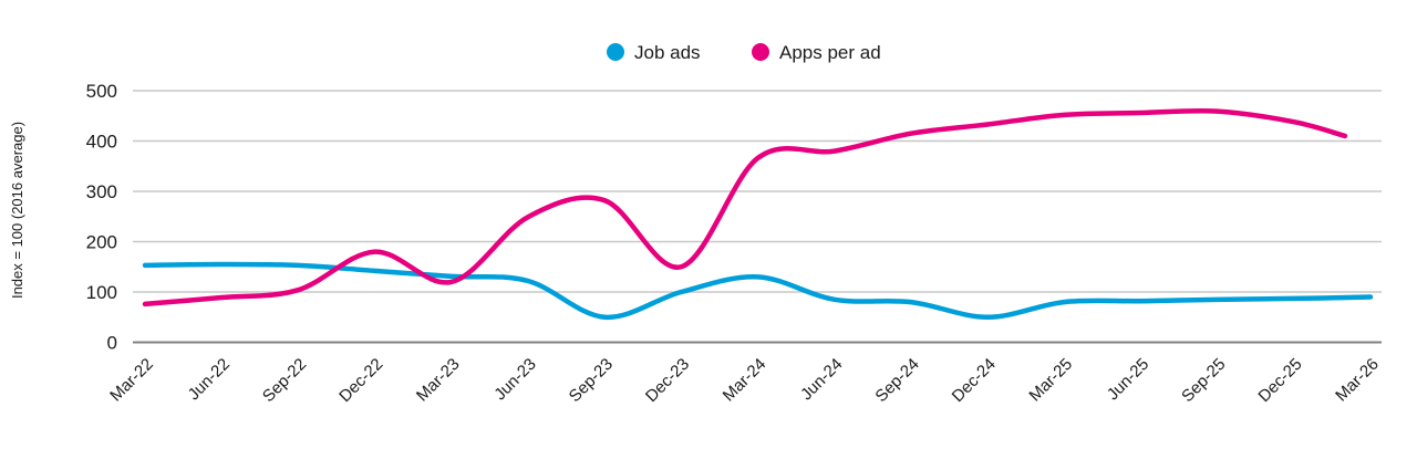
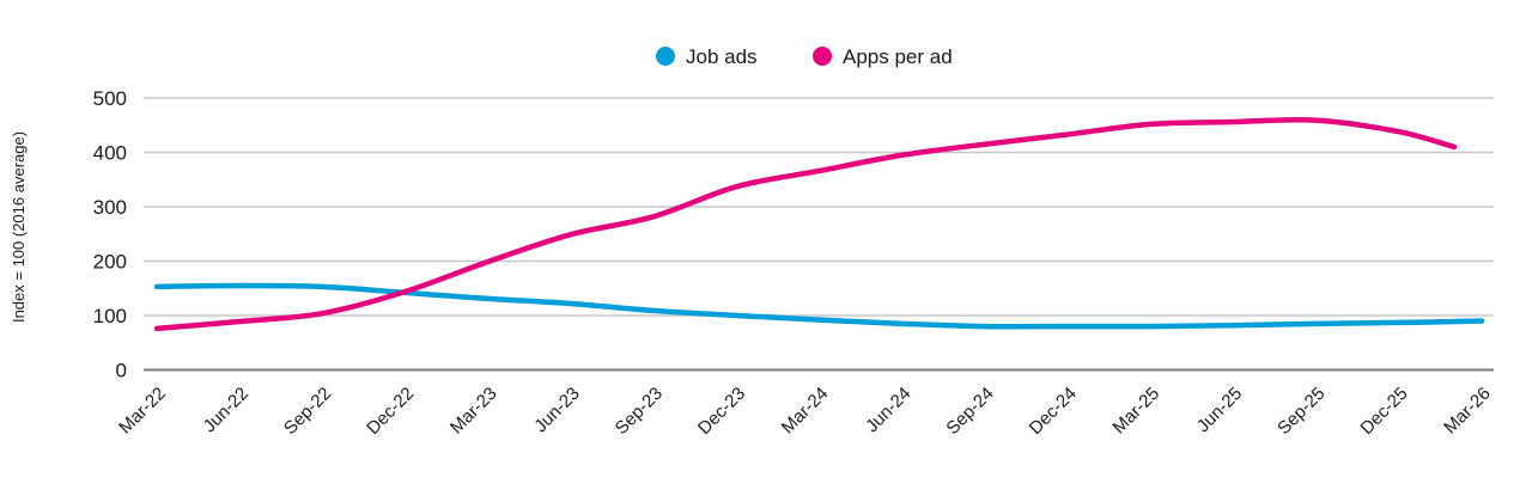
Apps per ad/Dec-22: 180 -> 140
Apps per ad/Mar-23: 120 -> 200
Job ads/Sep-23: 50 -> 110
Apps per ad/Dec-23: 150 -> 340
Job ads/Mar-24: 130 -> 90
Apps per ad/Jun-24: 380 -> 400
Job ads/Dec-24: 50 -> 80
